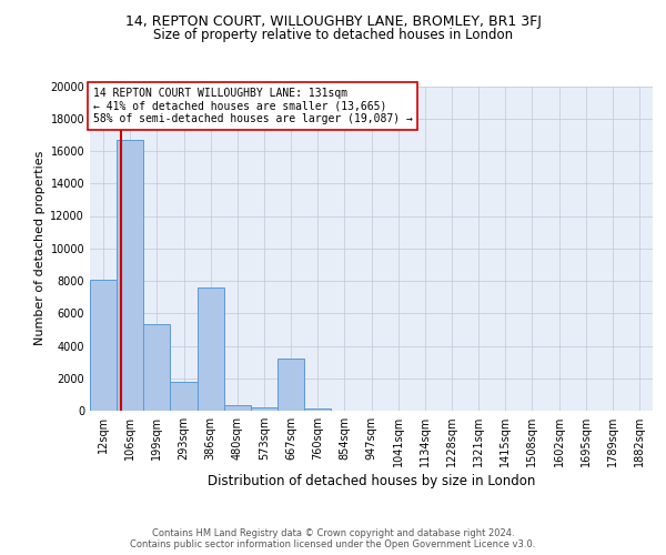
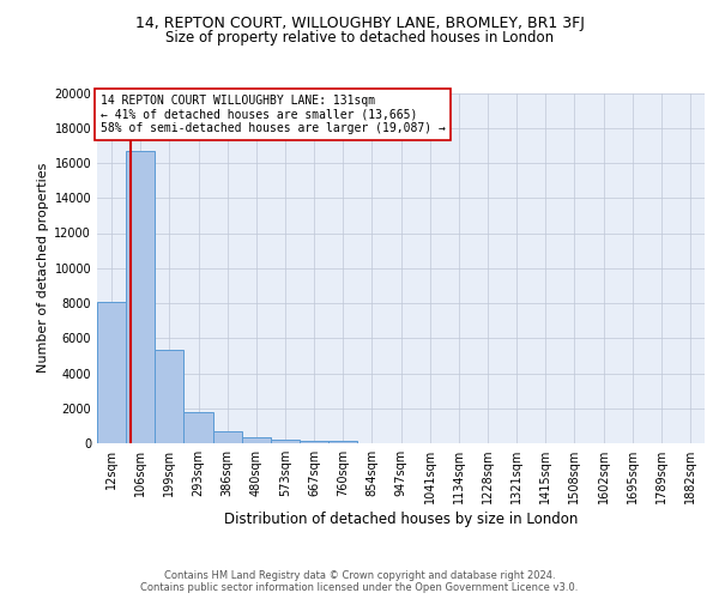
386sqm: 7600 -> 700
667sqm: 3200 -> 100
